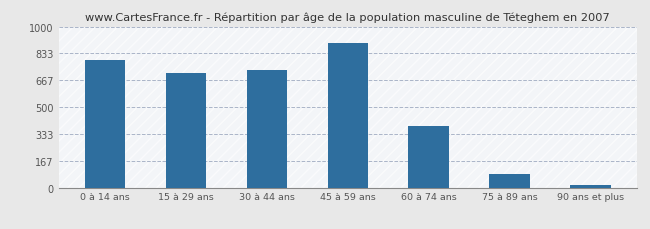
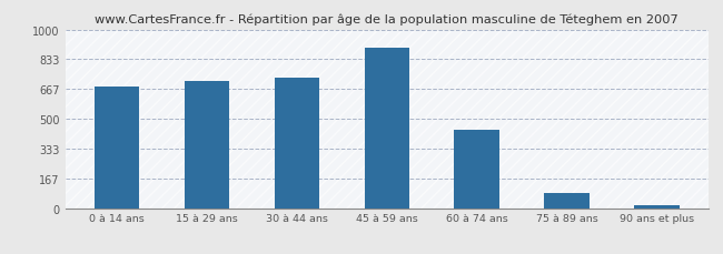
0 à 14 ans: 790 -> 680
60 à 74 ans: 380 -> 440
